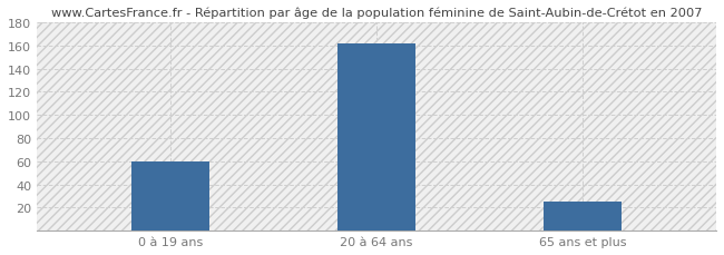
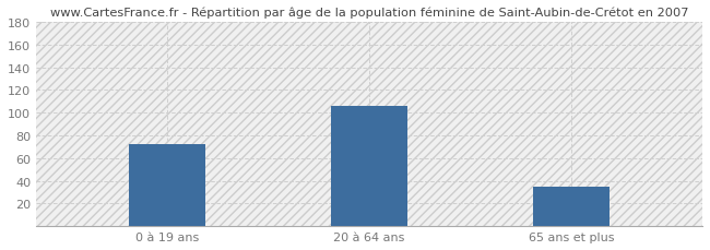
0 à 19 ans: 60 -> 72
20 à 64 ans: 162 -> 106
65 ans et plus: 25 -> 35
